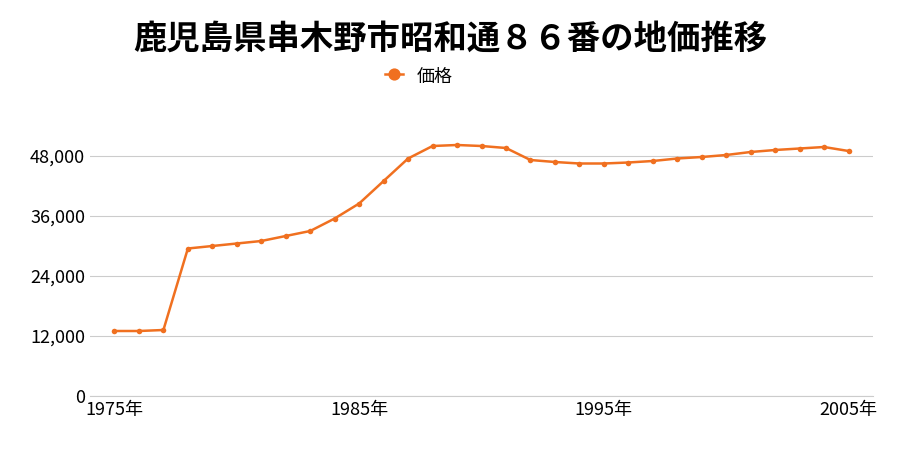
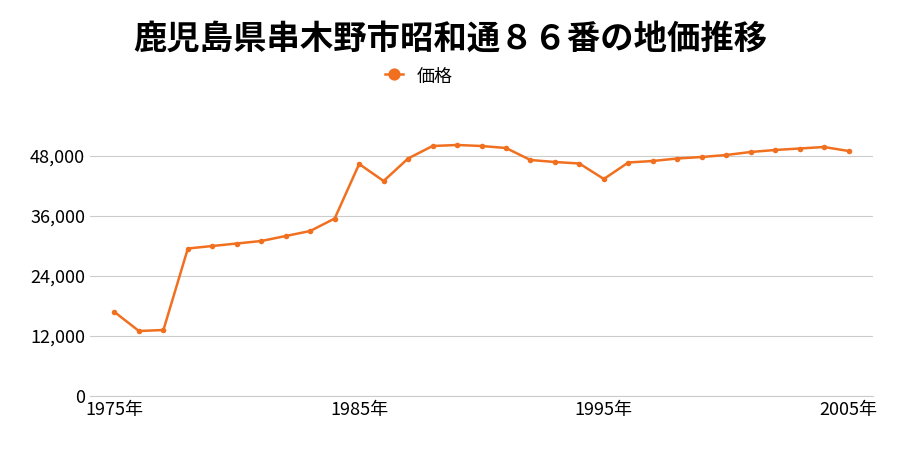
1975年: 13,000 -> 16,800
1985年: 38,500 -> 46,400
1995年: 46,500 -> 43,400
